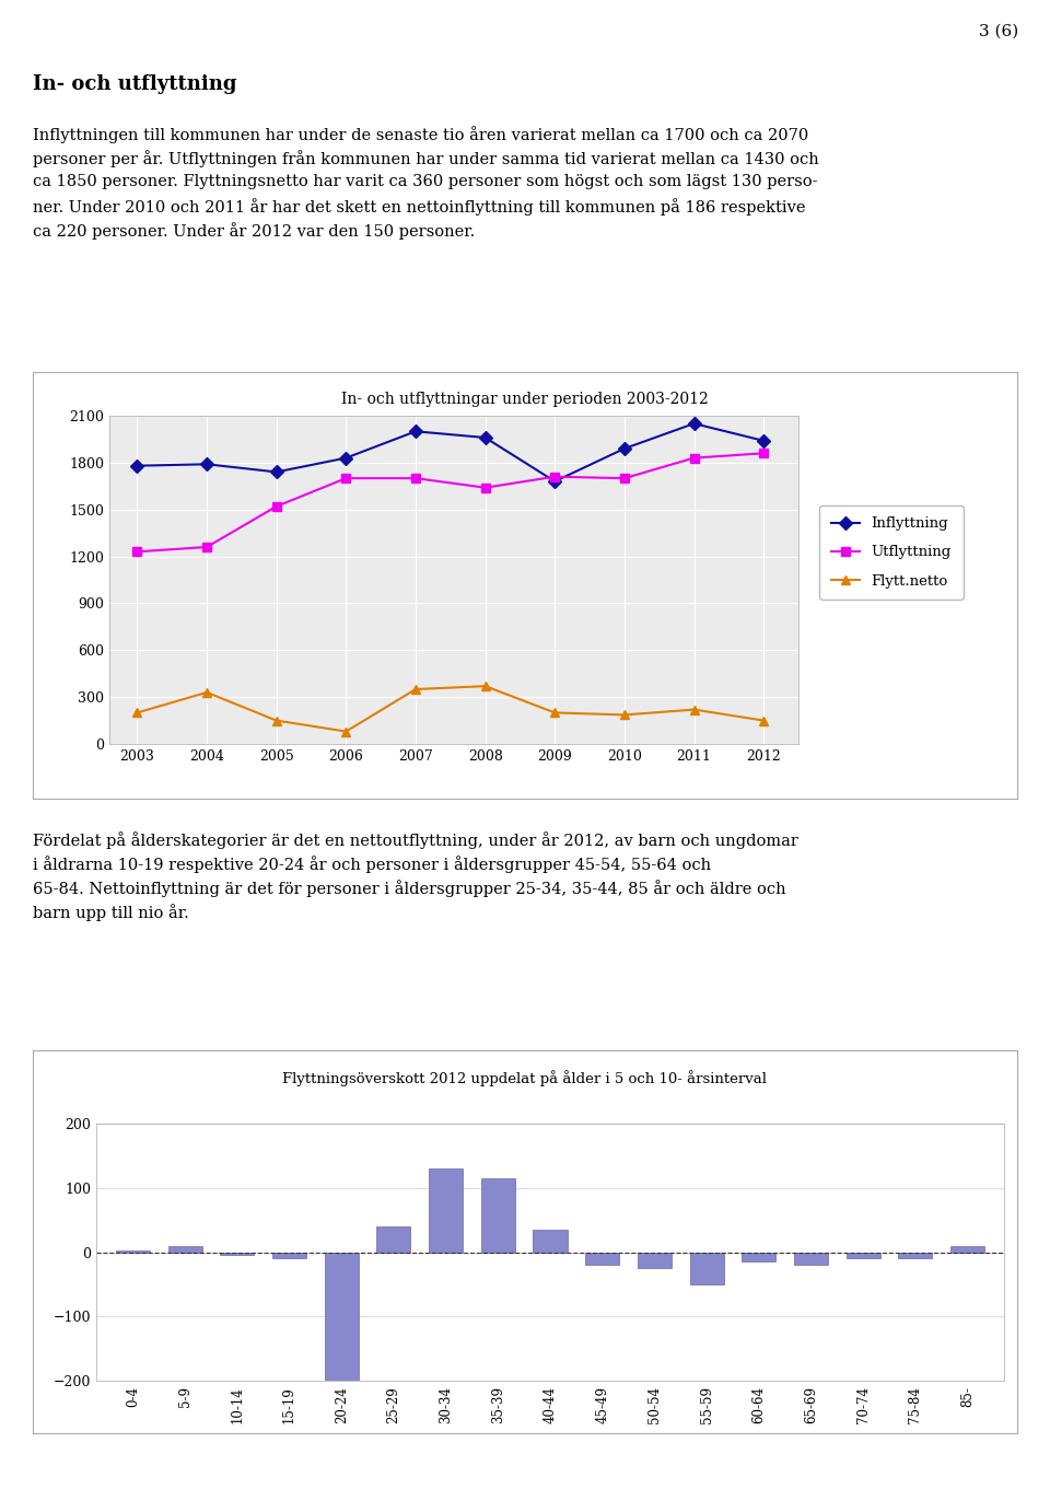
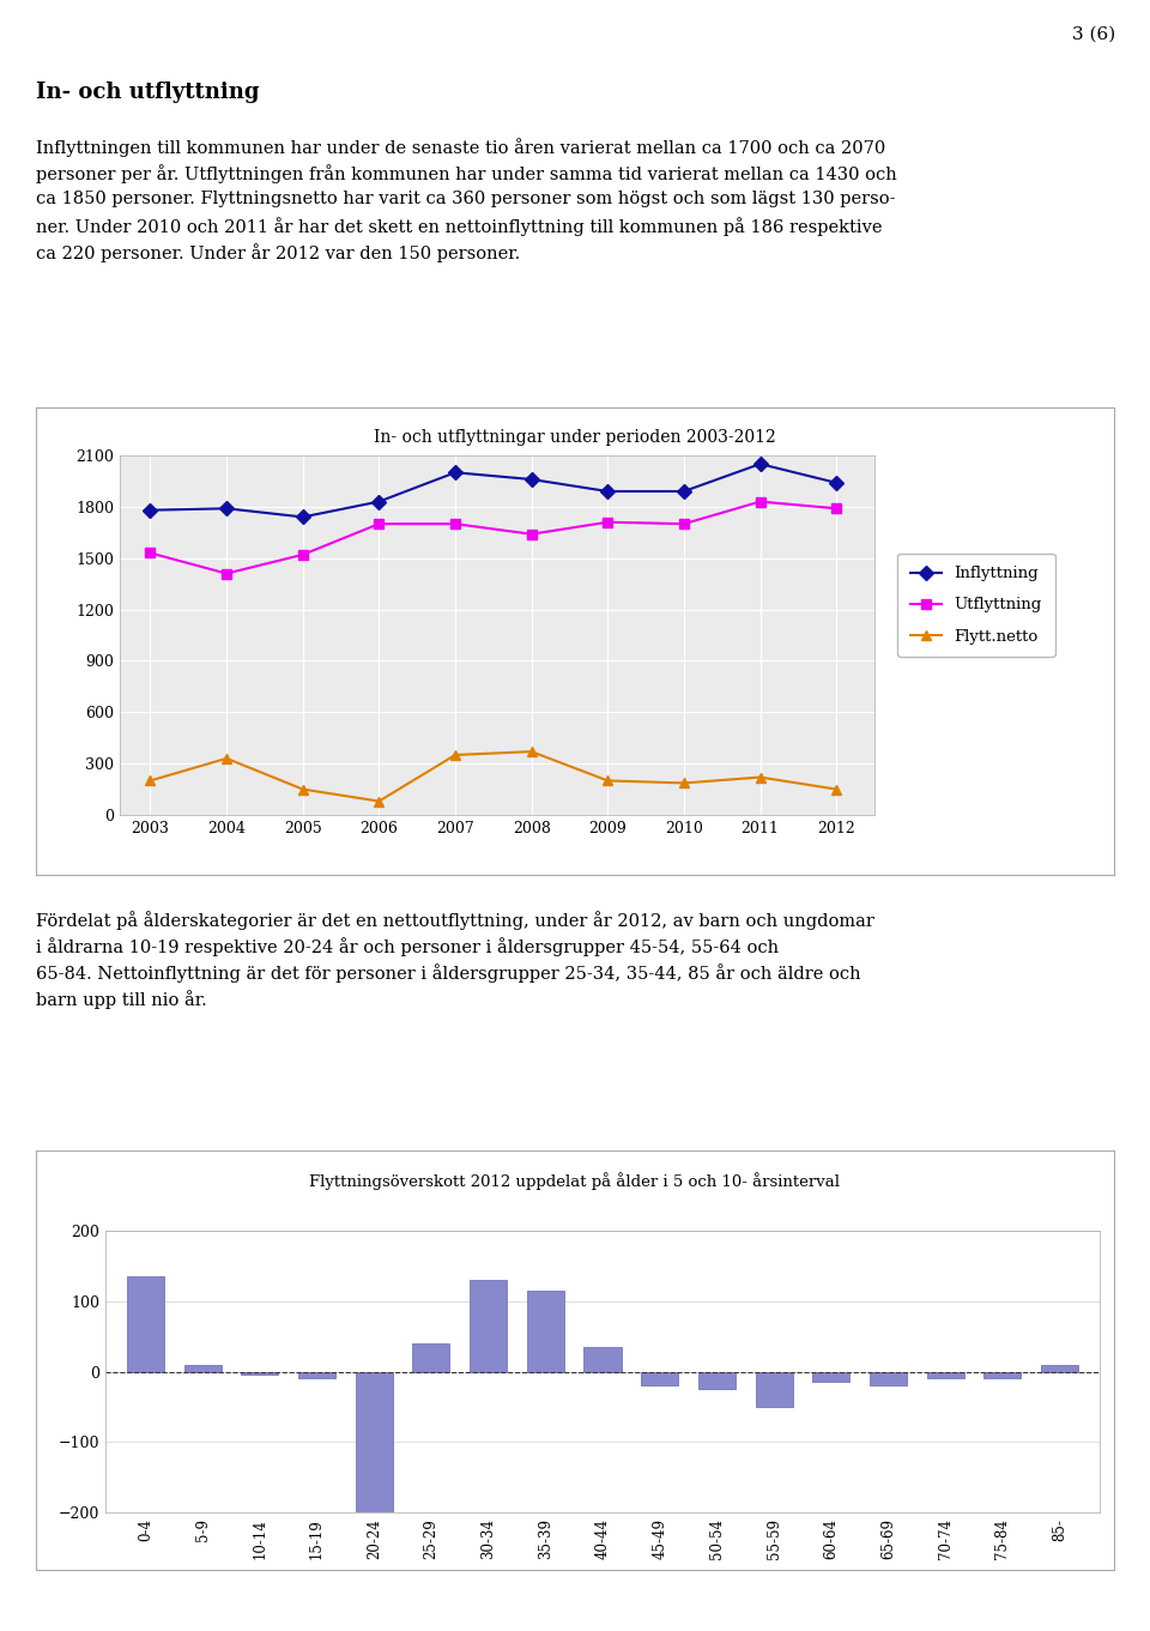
Utflyttning/2003: 1230 -> 1530
Utflyttning/2004: 1260 -> 1410
Inflyttning/2009: 1680 -> 1890
Utflyttning/2012: 1860 -> 1790
0-4: 2 -> 135
